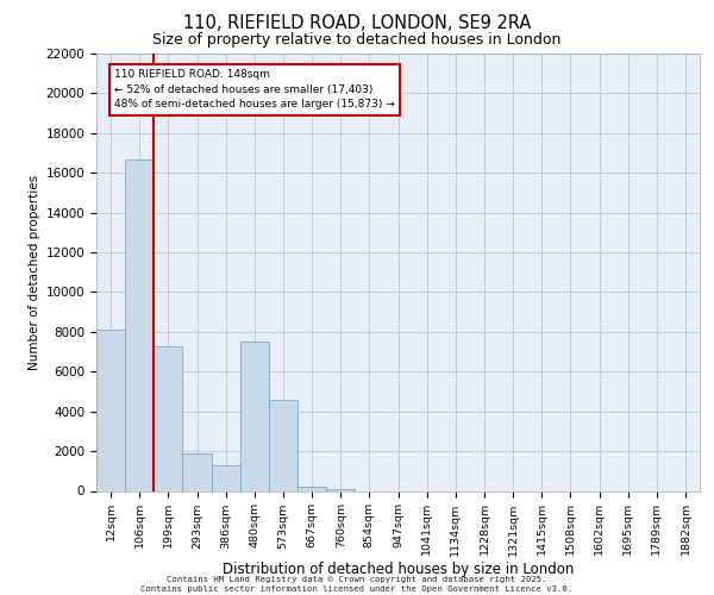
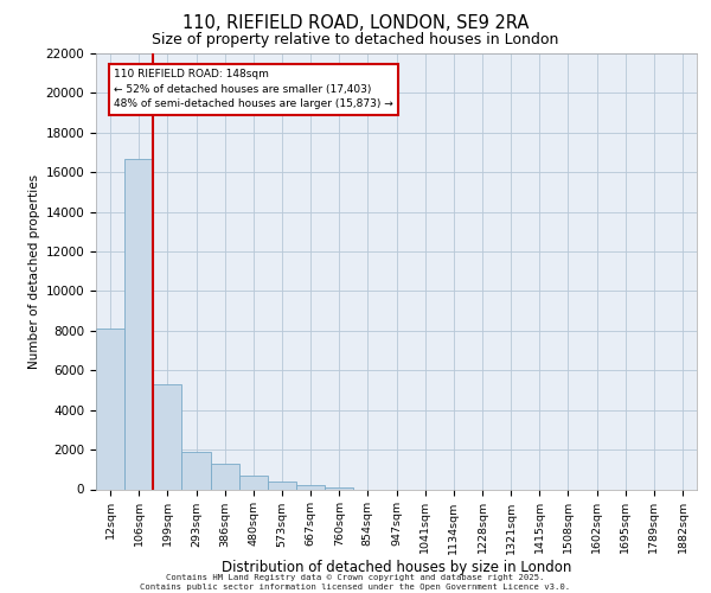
199sqm: 7300 -> 5300
480sqm: 7500 -> 700
573sqm: 4600 -> 400
